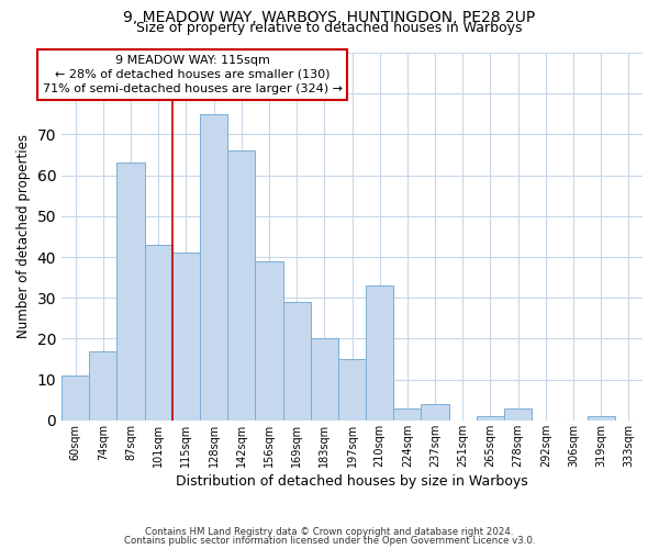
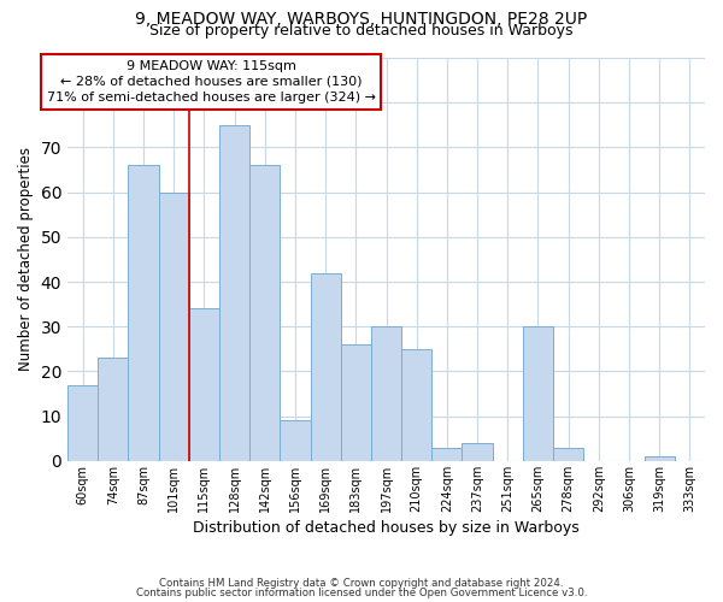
60sqm: 11 -> 17
74sqm: 17 -> 23
87sqm: 63 -> 66
101sqm: 43 -> 60
115sqm: 41 -> 34
156sqm: 39 -> 9
169sqm: 29 -> 42
183sqm: 20 -> 26
197sqm: 15 -> 30
210sqm: 33 -> 25
265sqm: 1 -> 30
